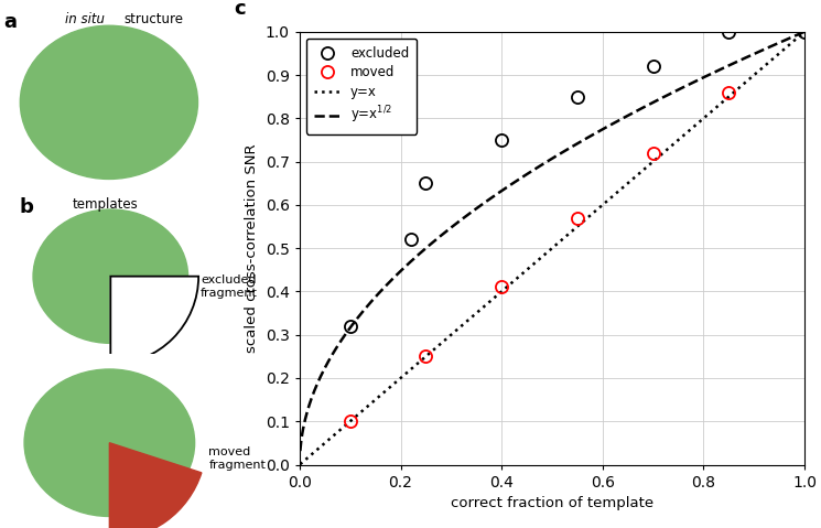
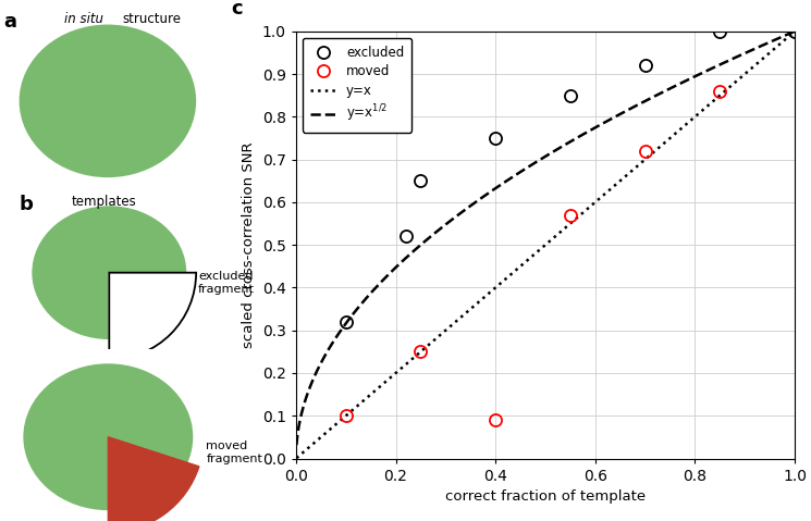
moved/0.4: 0.41 -> 0.09
